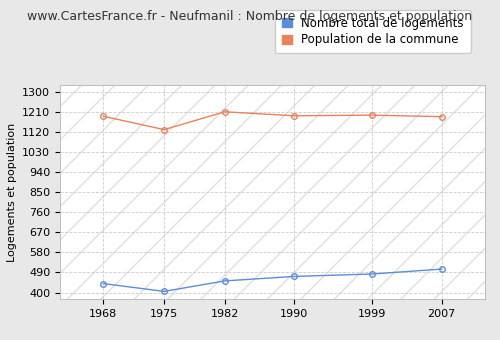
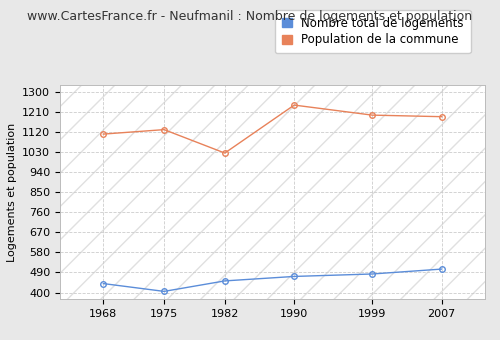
Population de la commune/1968: 1190 -> 1110
Population de la commune/1982: 1210 -> 1025
Population de la commune/1990: 1192 -> 1240
